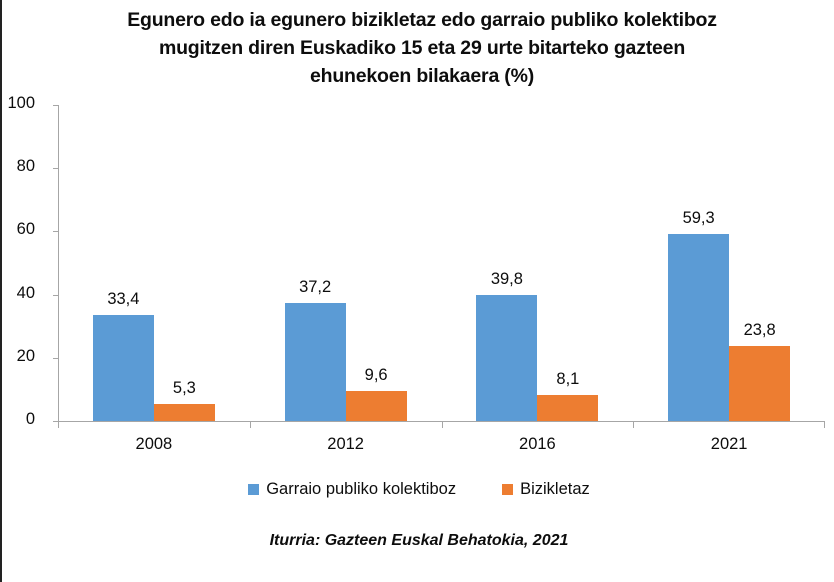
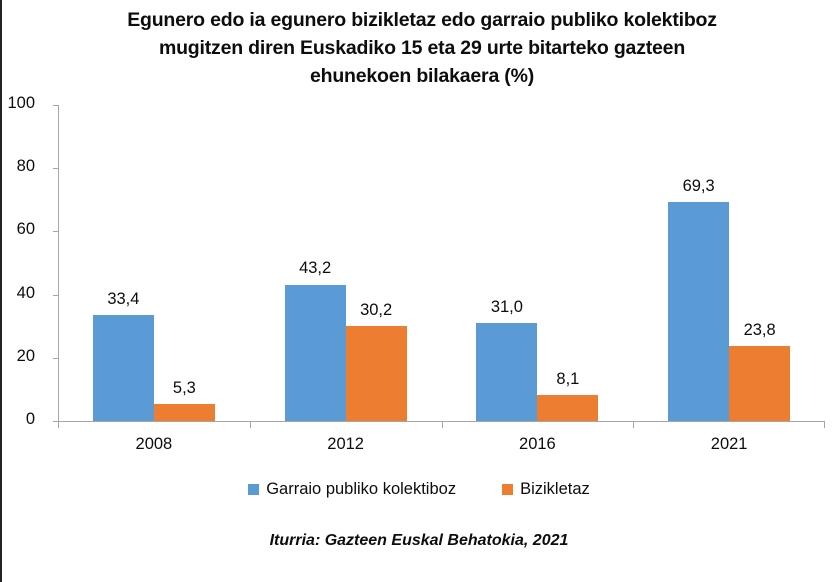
Garraio publiko kolektiboz/2012: 37,2 -> 43,2
Bizikletaz/2012: 9,6 -> 30,2
Garraio publiko kolektiboz/2016: 39,8 -> 31,0
Garraio publiko kolektiboz/2021: 59,3 -> 69,3
